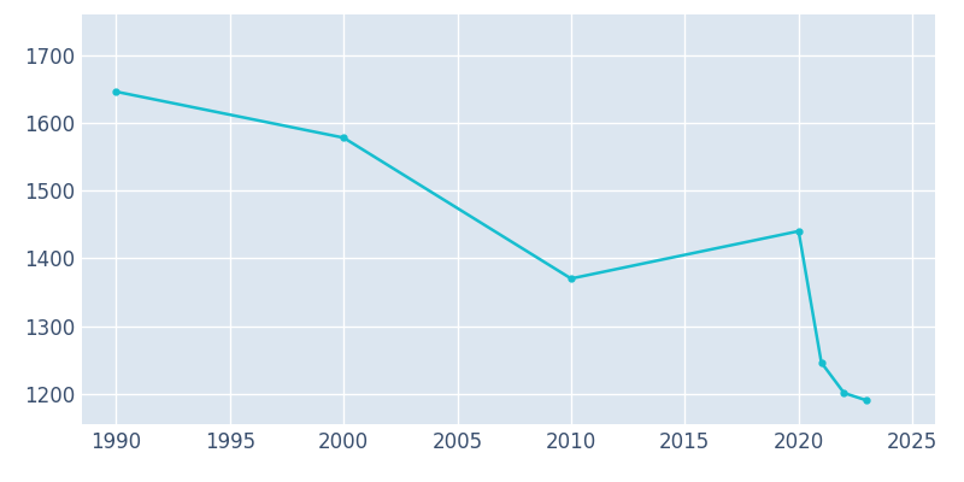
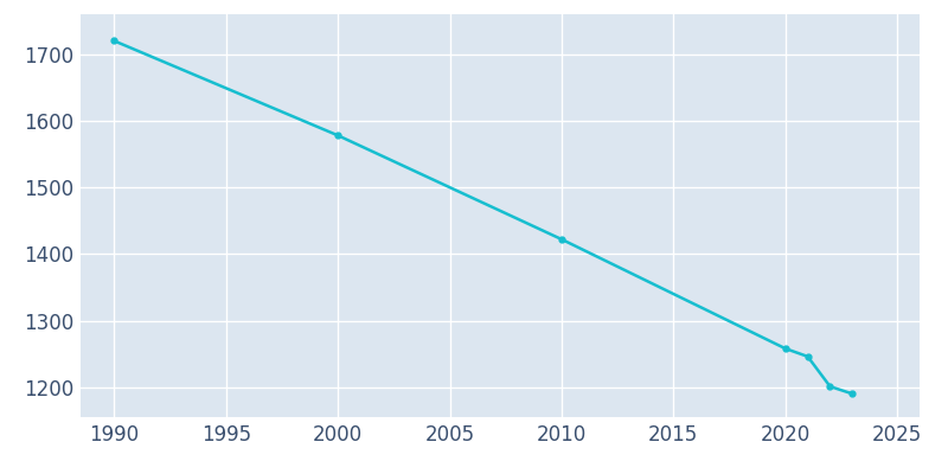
1990: 1646 -> 1720
2010: 1370 -> 1422
2020: 1440 -> 1258
